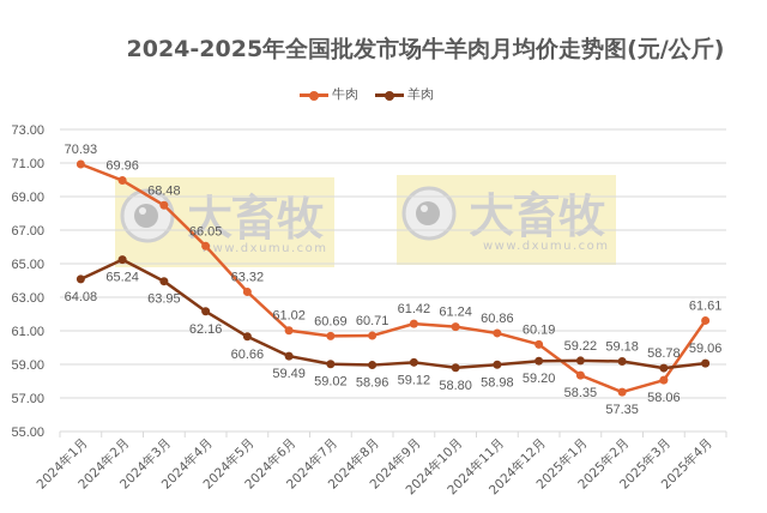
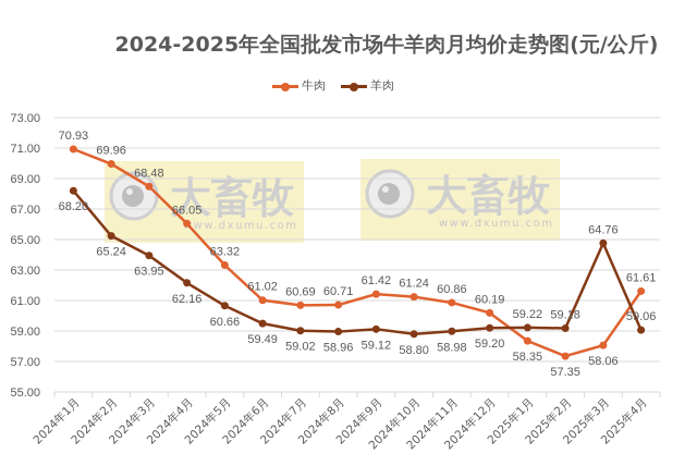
羊肉/2024年1月: 64.08 -> 68.20
羊肉/2025年3月: 58.78 -> 64.76
